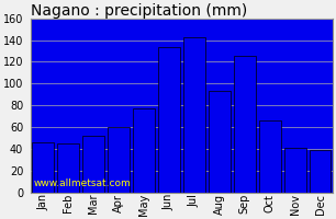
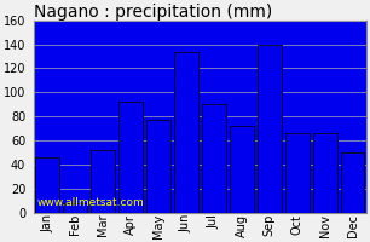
Feb: 45 -> 8
Apr: 60 -> 92
Jul: 143 -> 90
Aug: 93 -> 72
Sep: 126 -> 140
Nov: 41 -> 66
Dec: 39 -> 50
